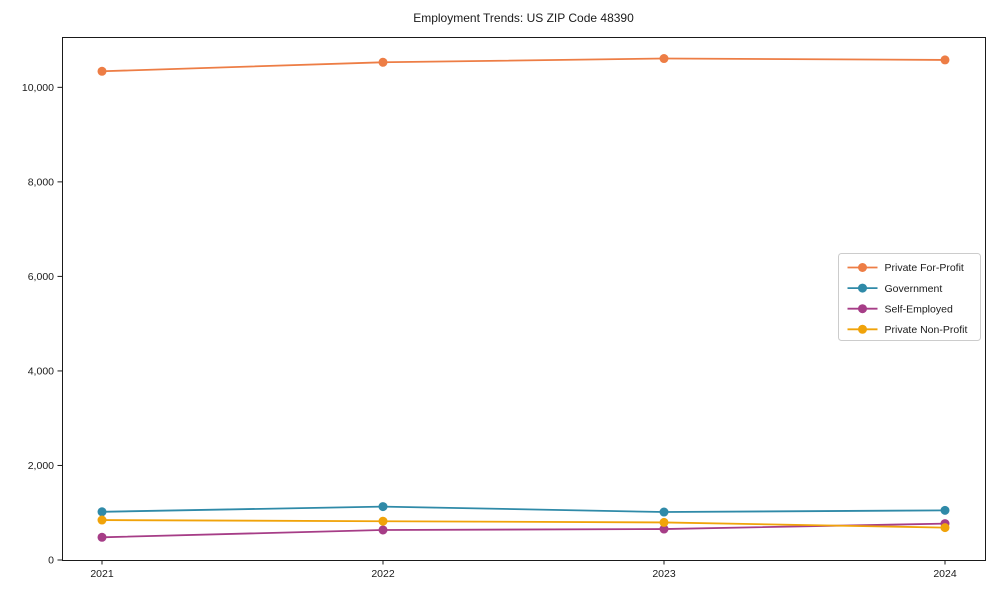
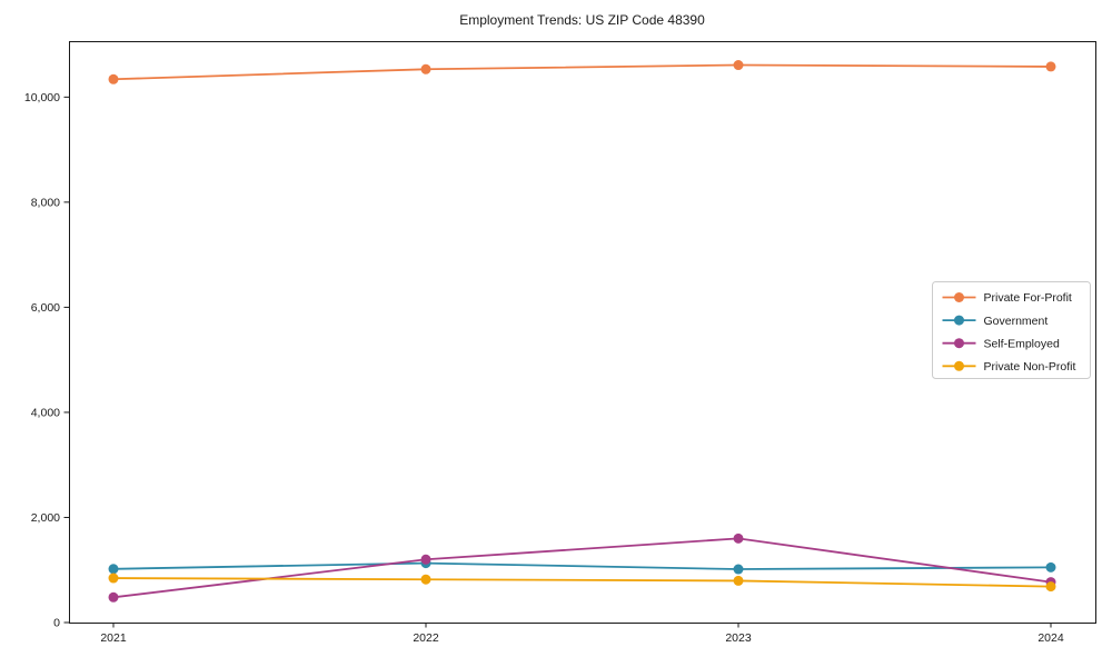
Self-Employed/2022: 600 -> 1200
Self-Employed/2023: 700 -> 1600
